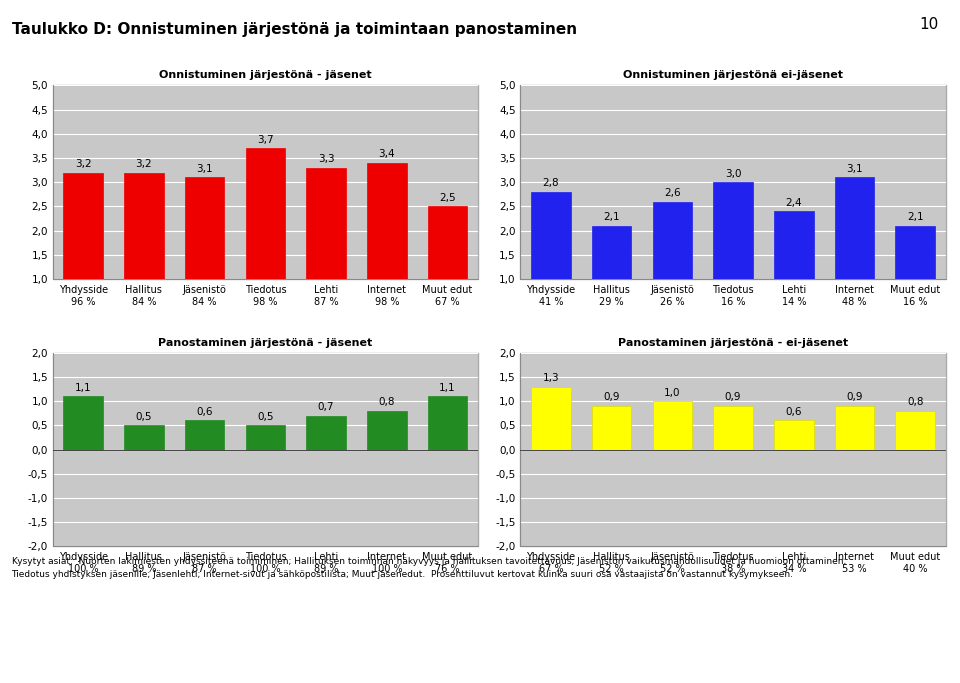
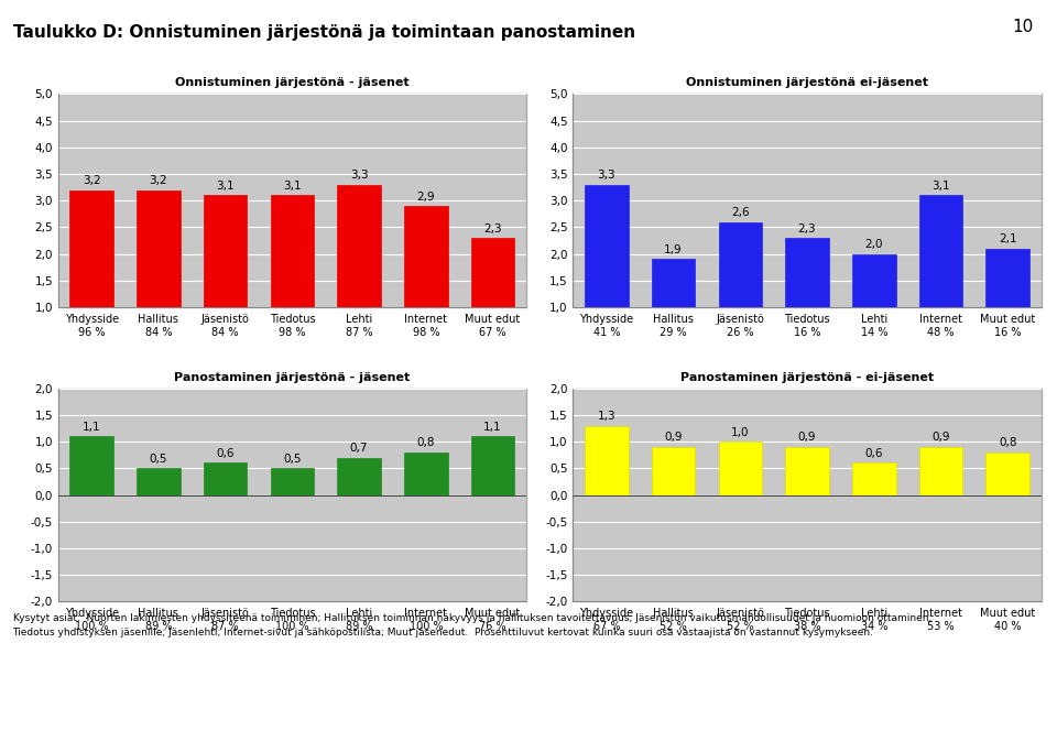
Onnistuminen järjestönä - jäsenet/Tiedotus 98 %: 3,7 -> 3,1
Onnistuminen järjestönä - jäsenet/Internet 98 %: 3,4 -> 2,9
Onnistuminen järjestönä - jäsenet/Muut edut 67 %: 2,5 -> 2,3
Onnistuminen järjestönä ei-jäsenet/Yhdysside 41 %: 2,8 -> 3,3
Onnistuminen järjestönä ei-jäsenet/Hallitus 29 %: 2,1 -> 1,9
Onnistuminen järjestönä ei-jäsenet/Tiedotus 16 %: 3,0 -> 2,3
Onnistuminen järjestönä ei-jäsenet/Lehti 14 %: 2,4 -> 2,0
